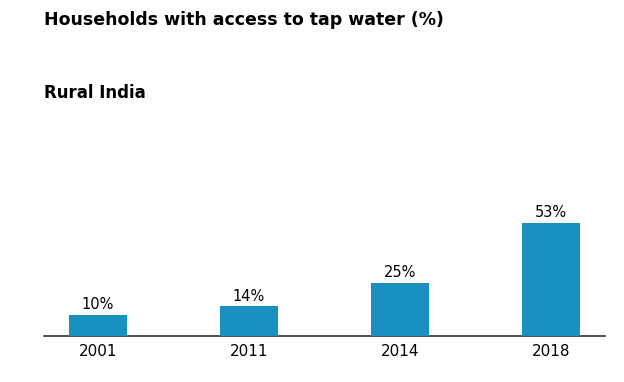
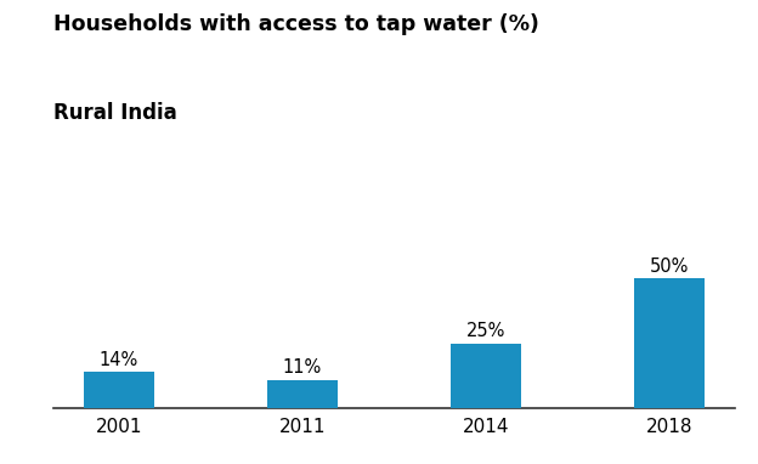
2001: 10% -> 14%
2011: 14% -> 11%
2018: 53% -> 50%
